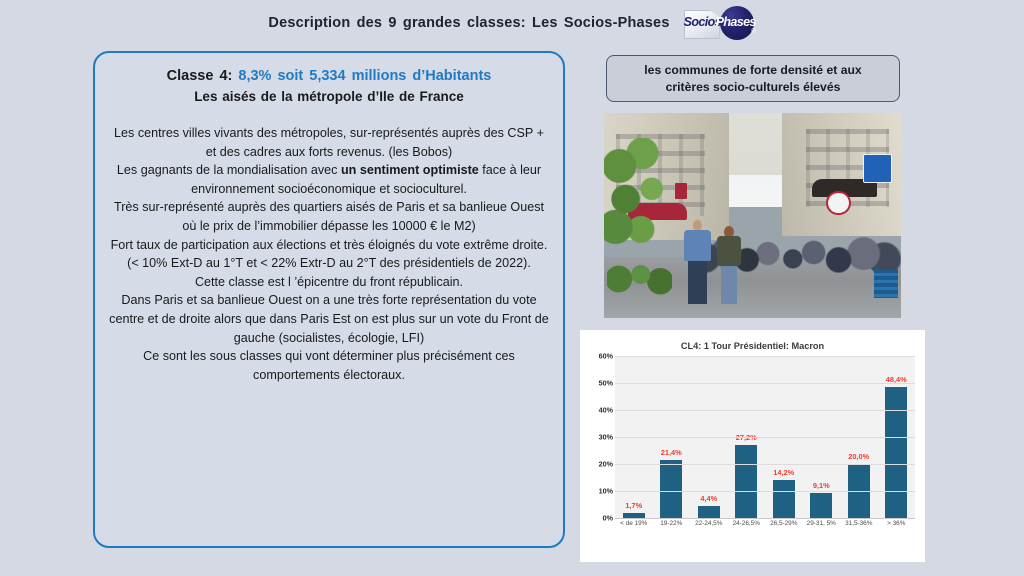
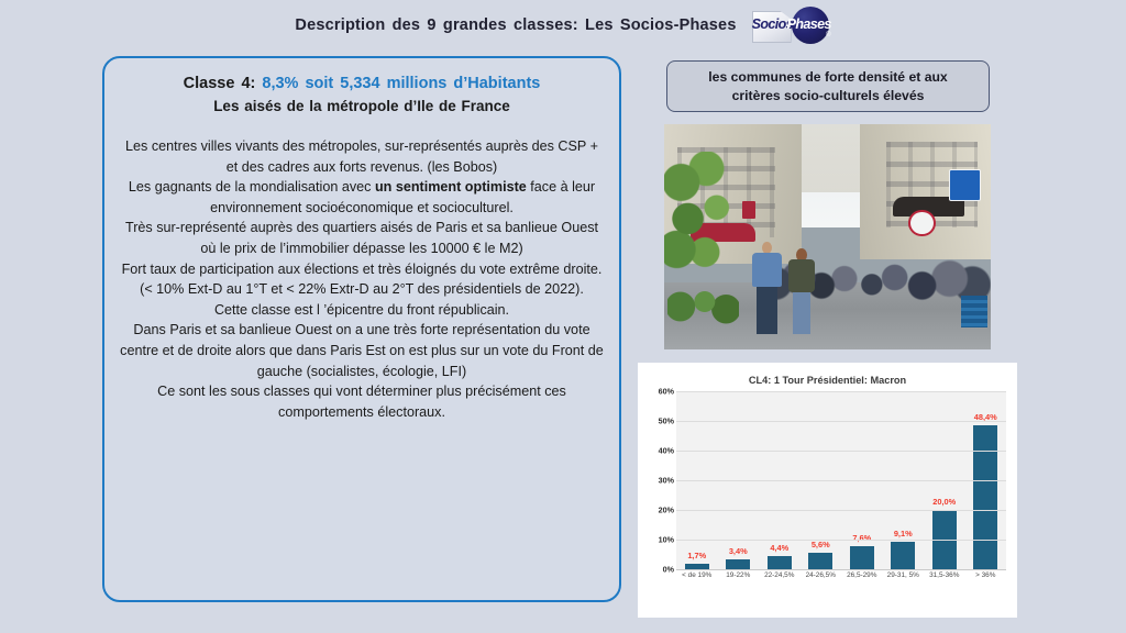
19-22%: 21,4% -> 3,4%
24-26,5%: 27,2% -> 5,6%
26,5-29%: 14,2% -> 7,6%
